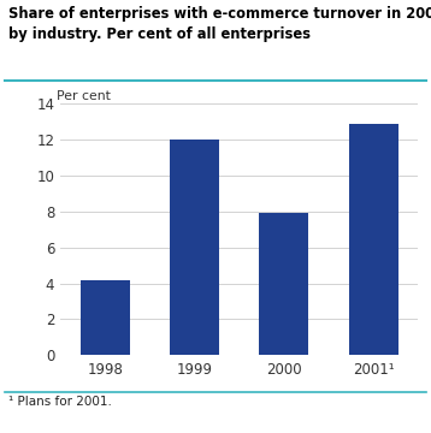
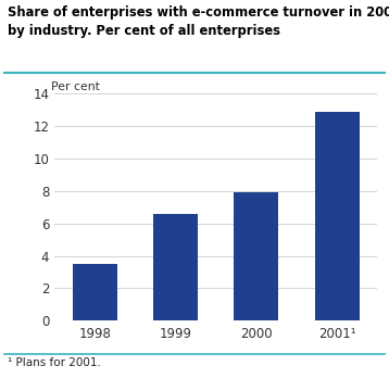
1998: 4.2 -> 3.5
1999: 12.0 -> 6.6
